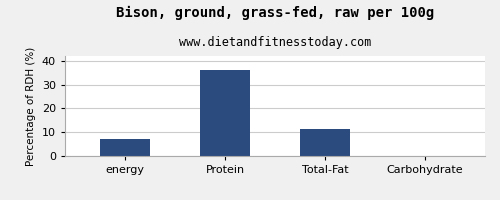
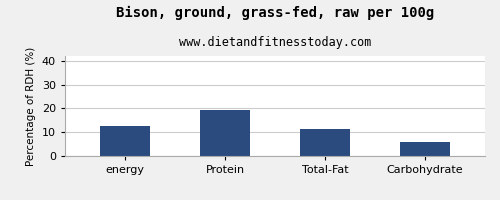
energy: 7.2 -> 12.5
Protein: 36.0 -> 19.5
Carbohydrate: 0.2 -> 6.0
